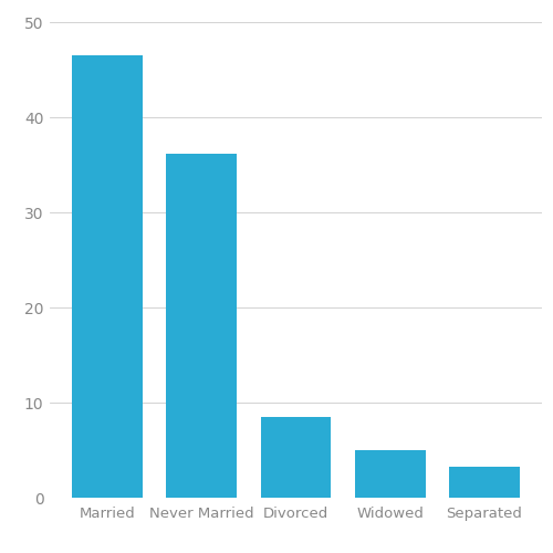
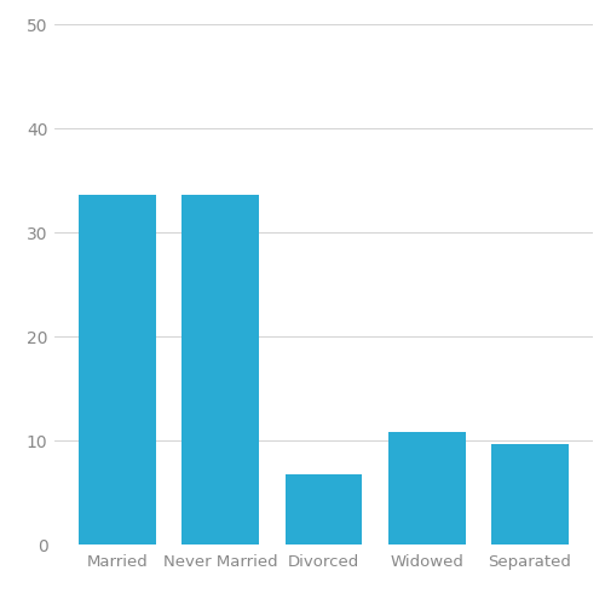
Married: 46.5 -> 33.6
Never Married: 36.2 -> 33.6
Divorced: 8.5 -> 6.8
Widowed: 5.0 -> 10.8
Separated: 3.2 -> 9.6
